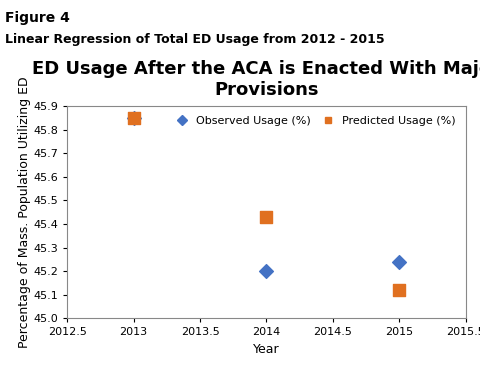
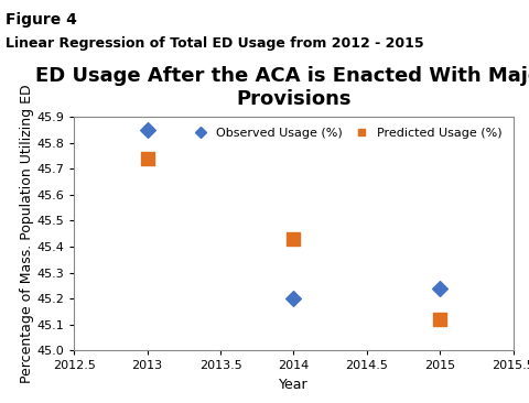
Predicted Usage (%)/2013: 45.85 -> 45.74
